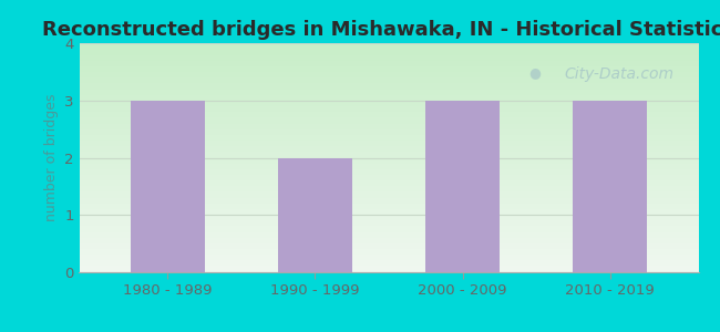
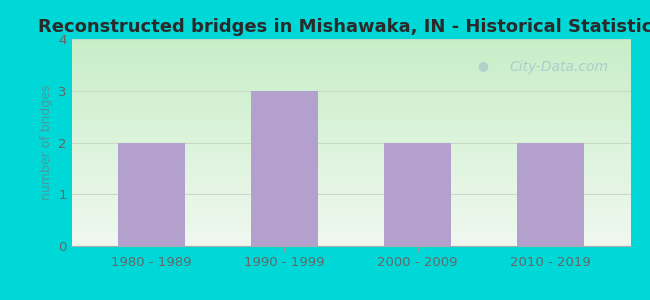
1980 - 1989: 3 -> 2
1990 - 1999: 2 -> 3
2000 - 2009: 3 -> 2
2010 - 2019: 3 -> 2
